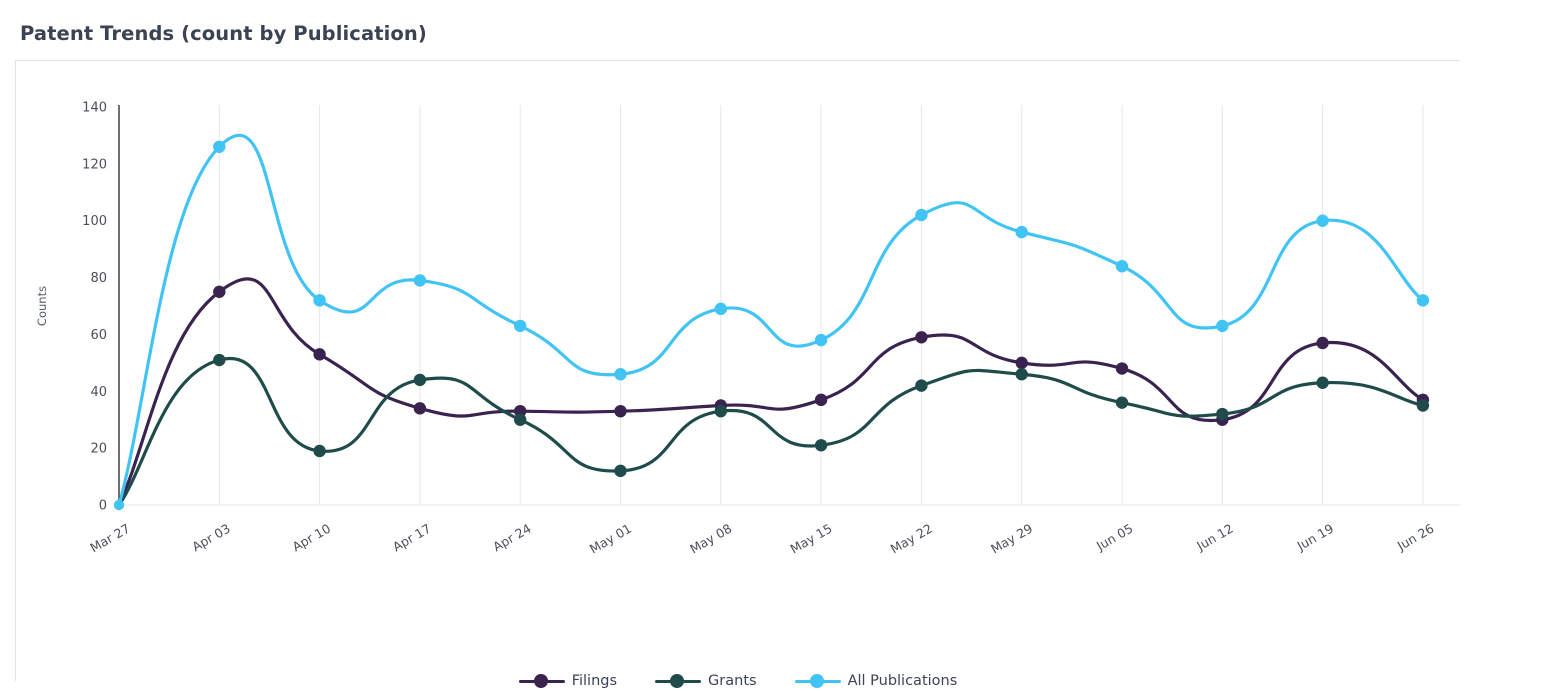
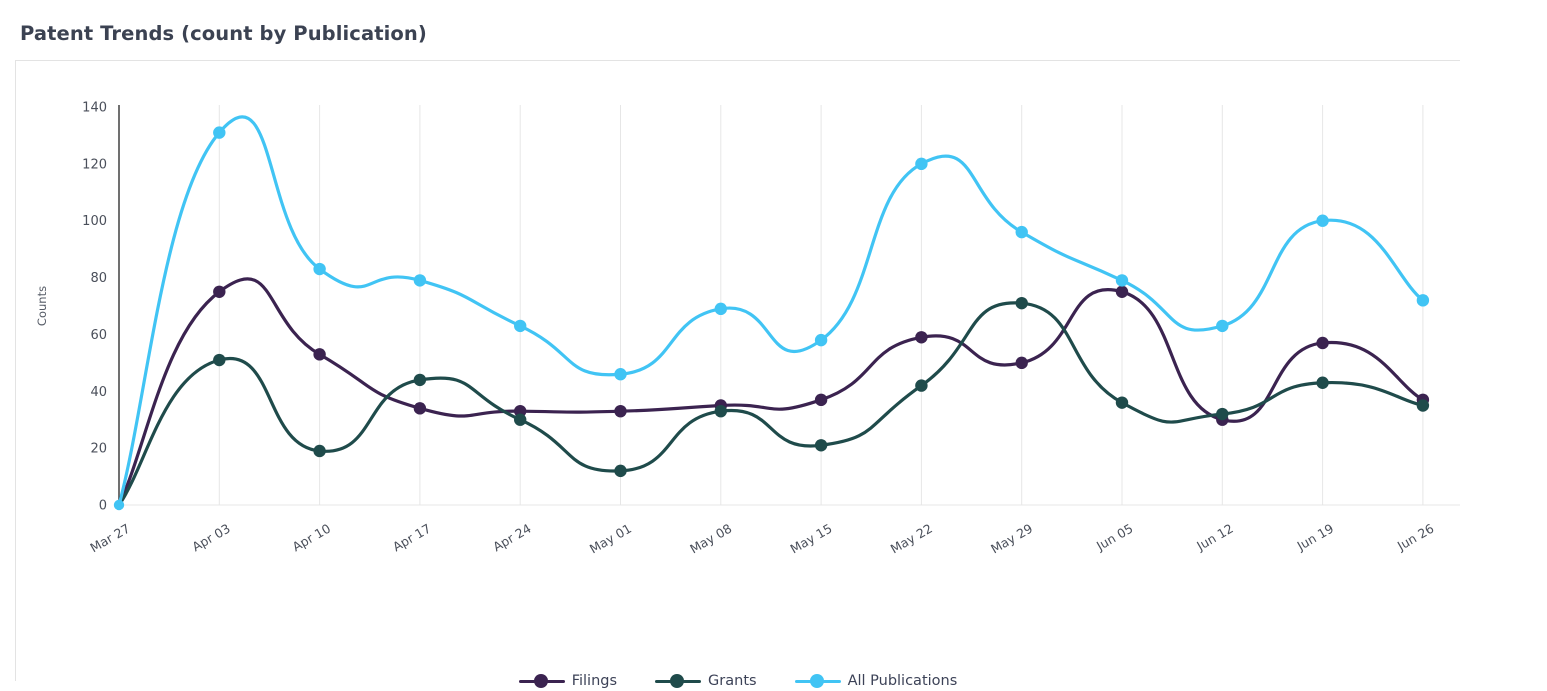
All Publications/Apr 03: 126 -> 131
All Publications/Apr 10: 72 -> 83
All Publications/May 22: 102 -> 120
Grants/May 29: 46 -> 71
Filings/Jun 05: 48 -> 75
All Publications/Jun 05: 84 -> 79
